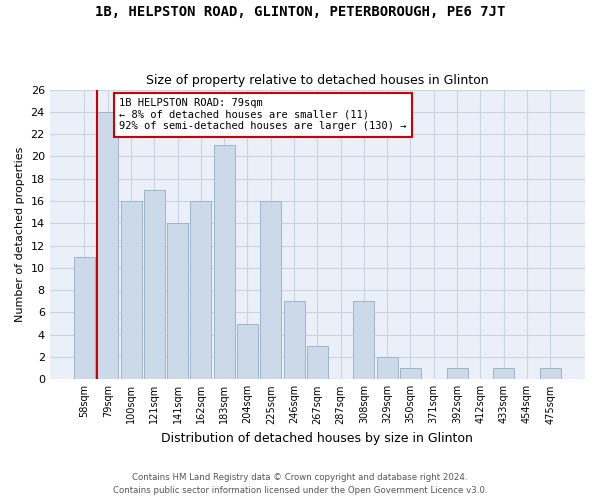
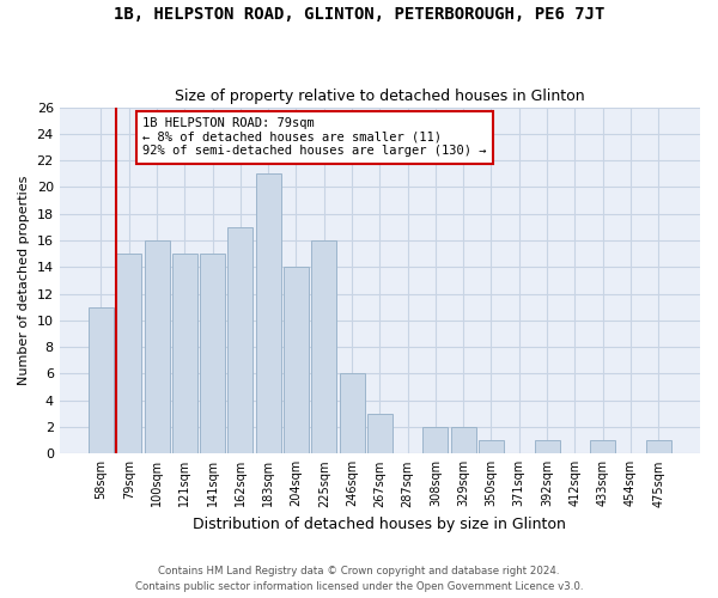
79sqm: 24 -> 15
121sqm: 17 -> 15
141sqm: 14 -> 15
162sqm: 16 -> 17
204sqm: 5 -> 14
246sqm: 7 -> 6
308sqm: 7 -> 2
